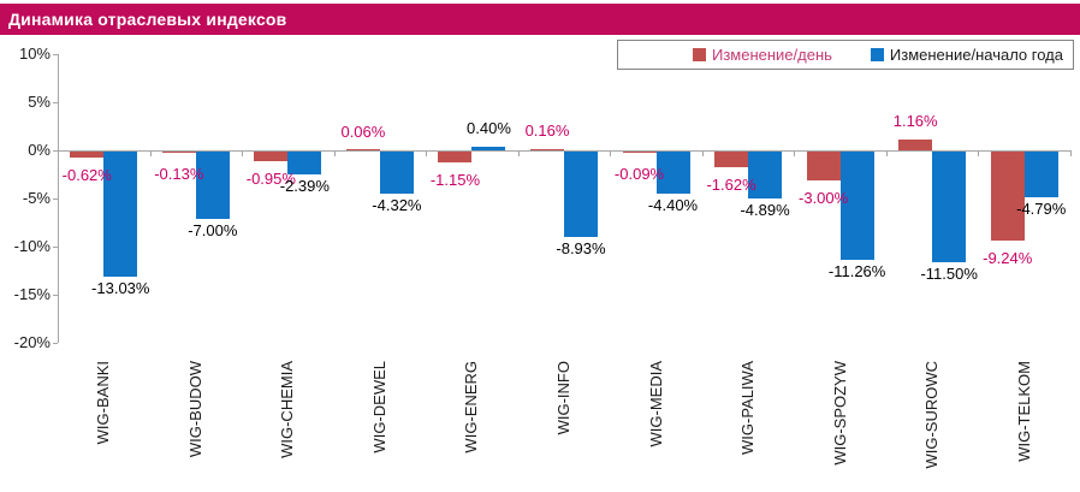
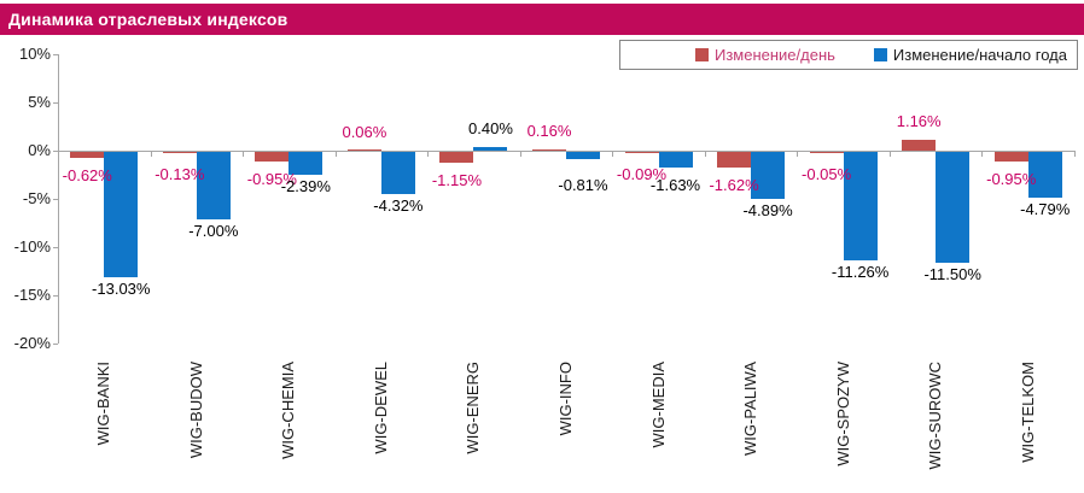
Изменение/начало года/WIG-INFO: -8.93% -> -0.81%
Изменение/начало года/WIG-MEDIA: -4.40% -> -1.63%
Изменение/день/WIG-SPOZYW: -3.00% -> -0.05%
Изменение/день/WIG-TELKOM: -9.24% -> -0.95%
